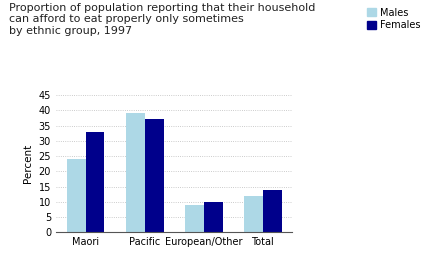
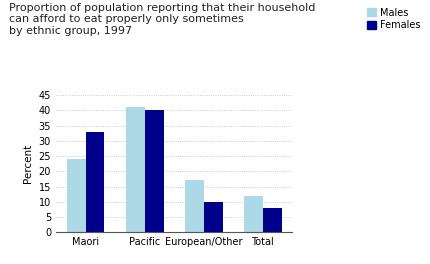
Males/Pacific: 39 -> 41
Females/Pacific: 37 -> 40
Males/European/Other: 9 -> 17
Females/Total: 14 -> 8
